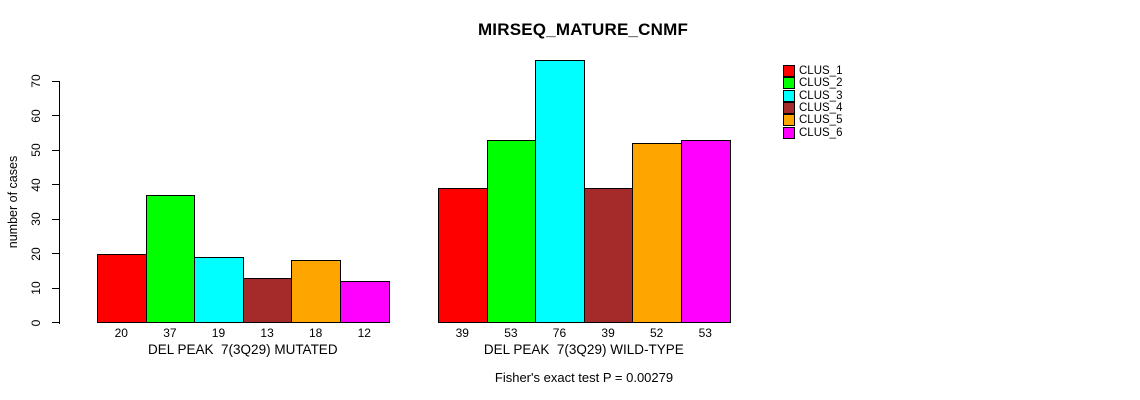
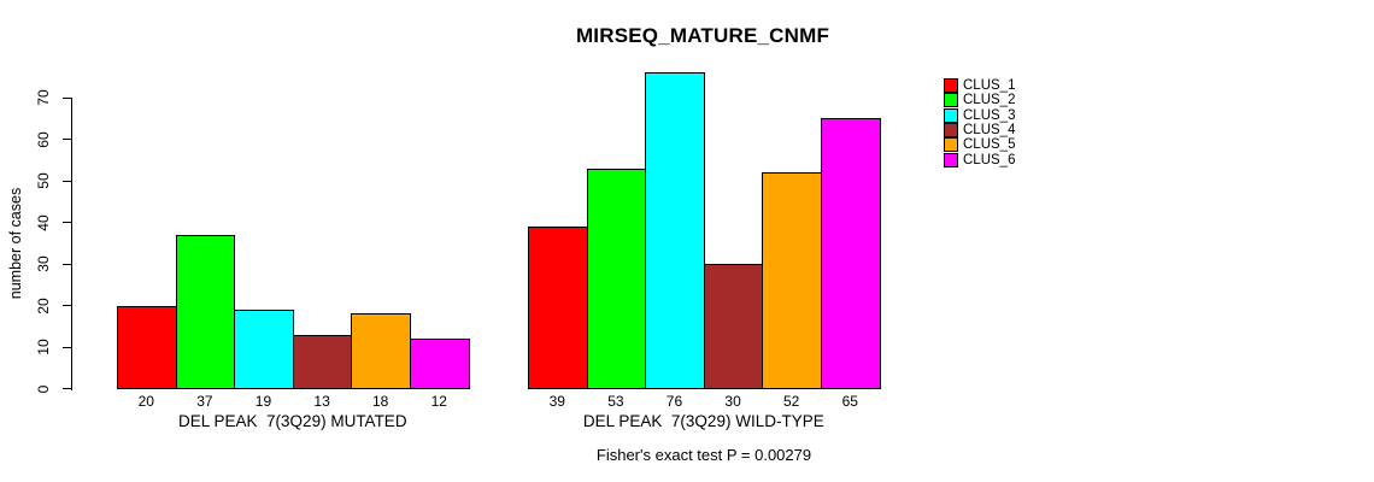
CLUS_4/DEL PEAK 7(3Q29) WILD-TYPE: 39 -> 30
CLUS_6/DEL PEAK 7(3Q29) WILD-TYPE: 53 -> 65
